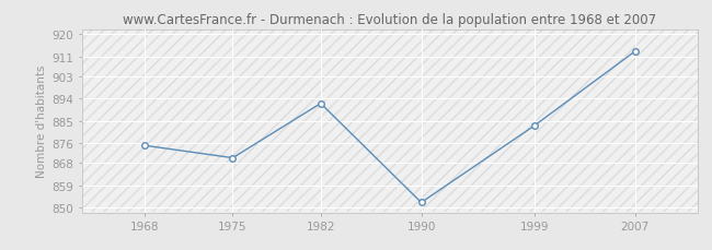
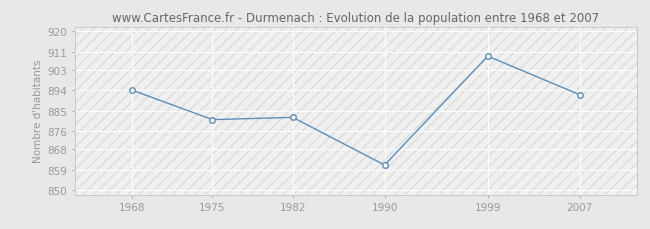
1968: 875 -> 894
1975: 870 -> 881
1982: 892 -> 882
1990: 852 -> 861
1999: 883 -> 909
2007: 913 -> 892
